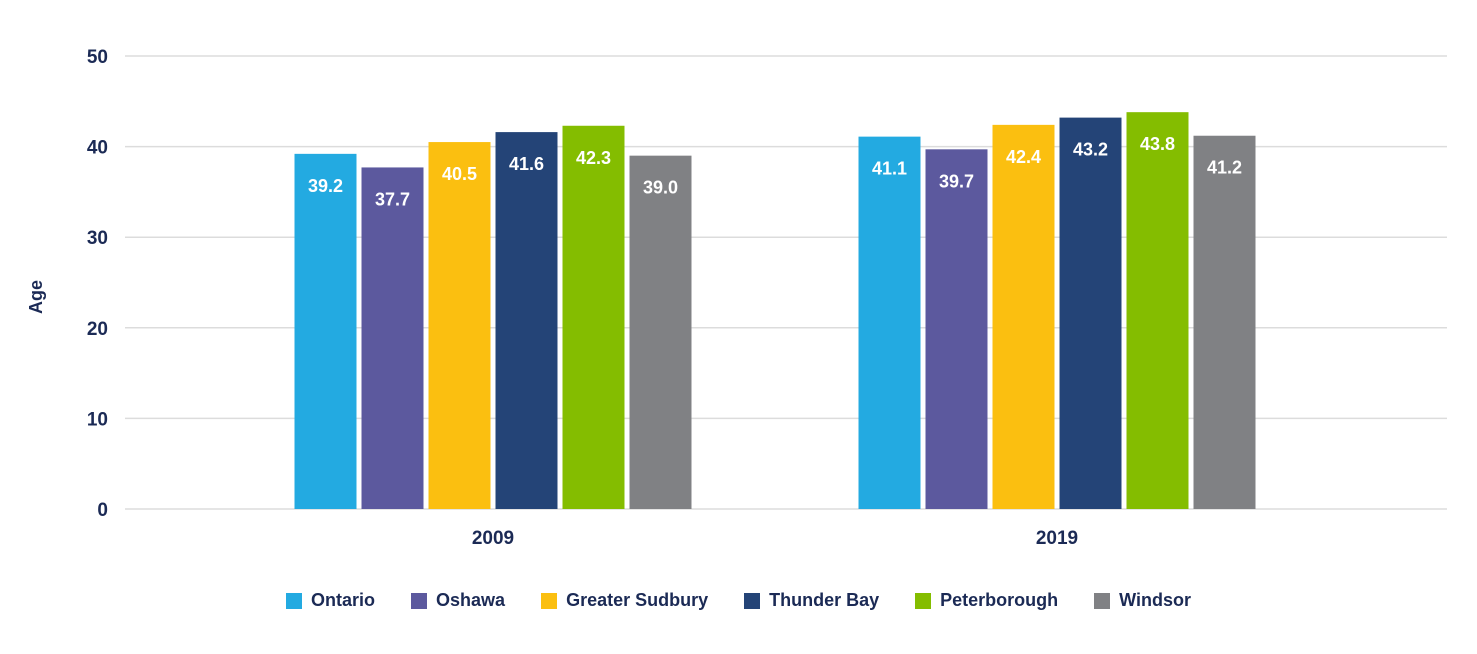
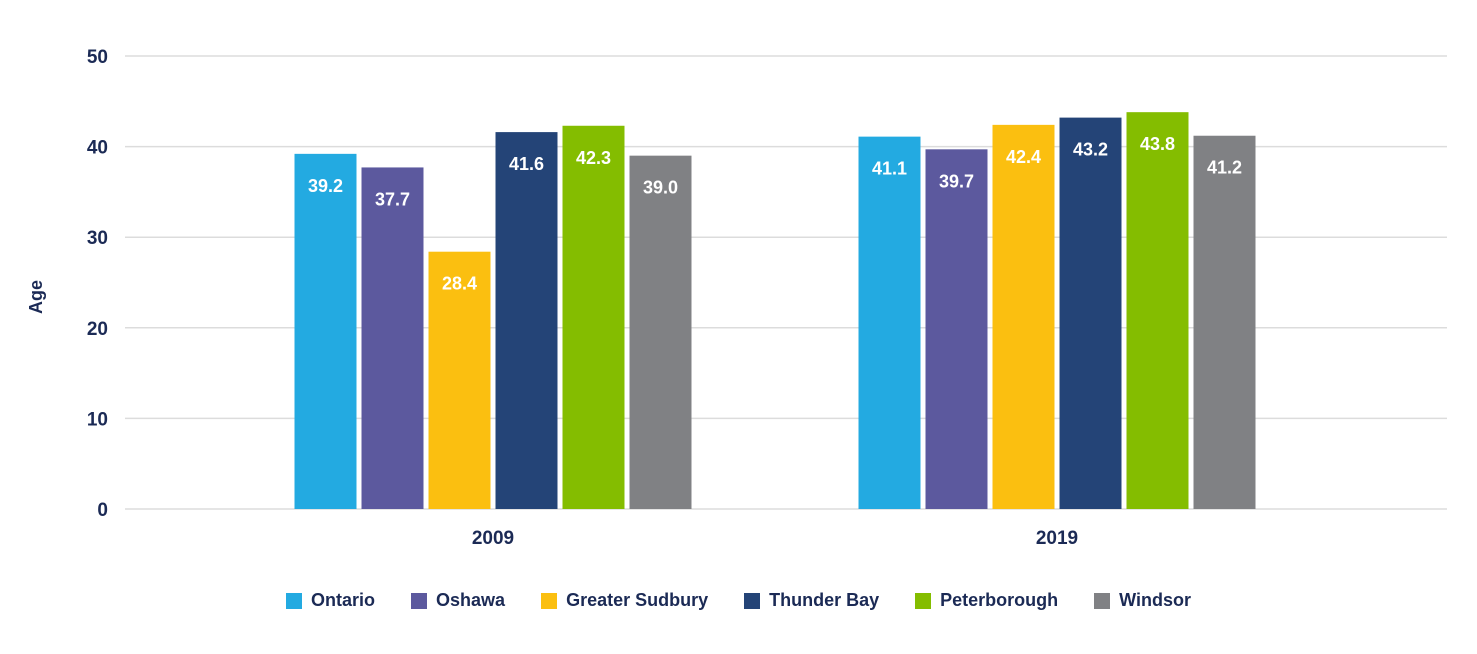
Greater Sudbury/2009: 40.5 -> 28.4
